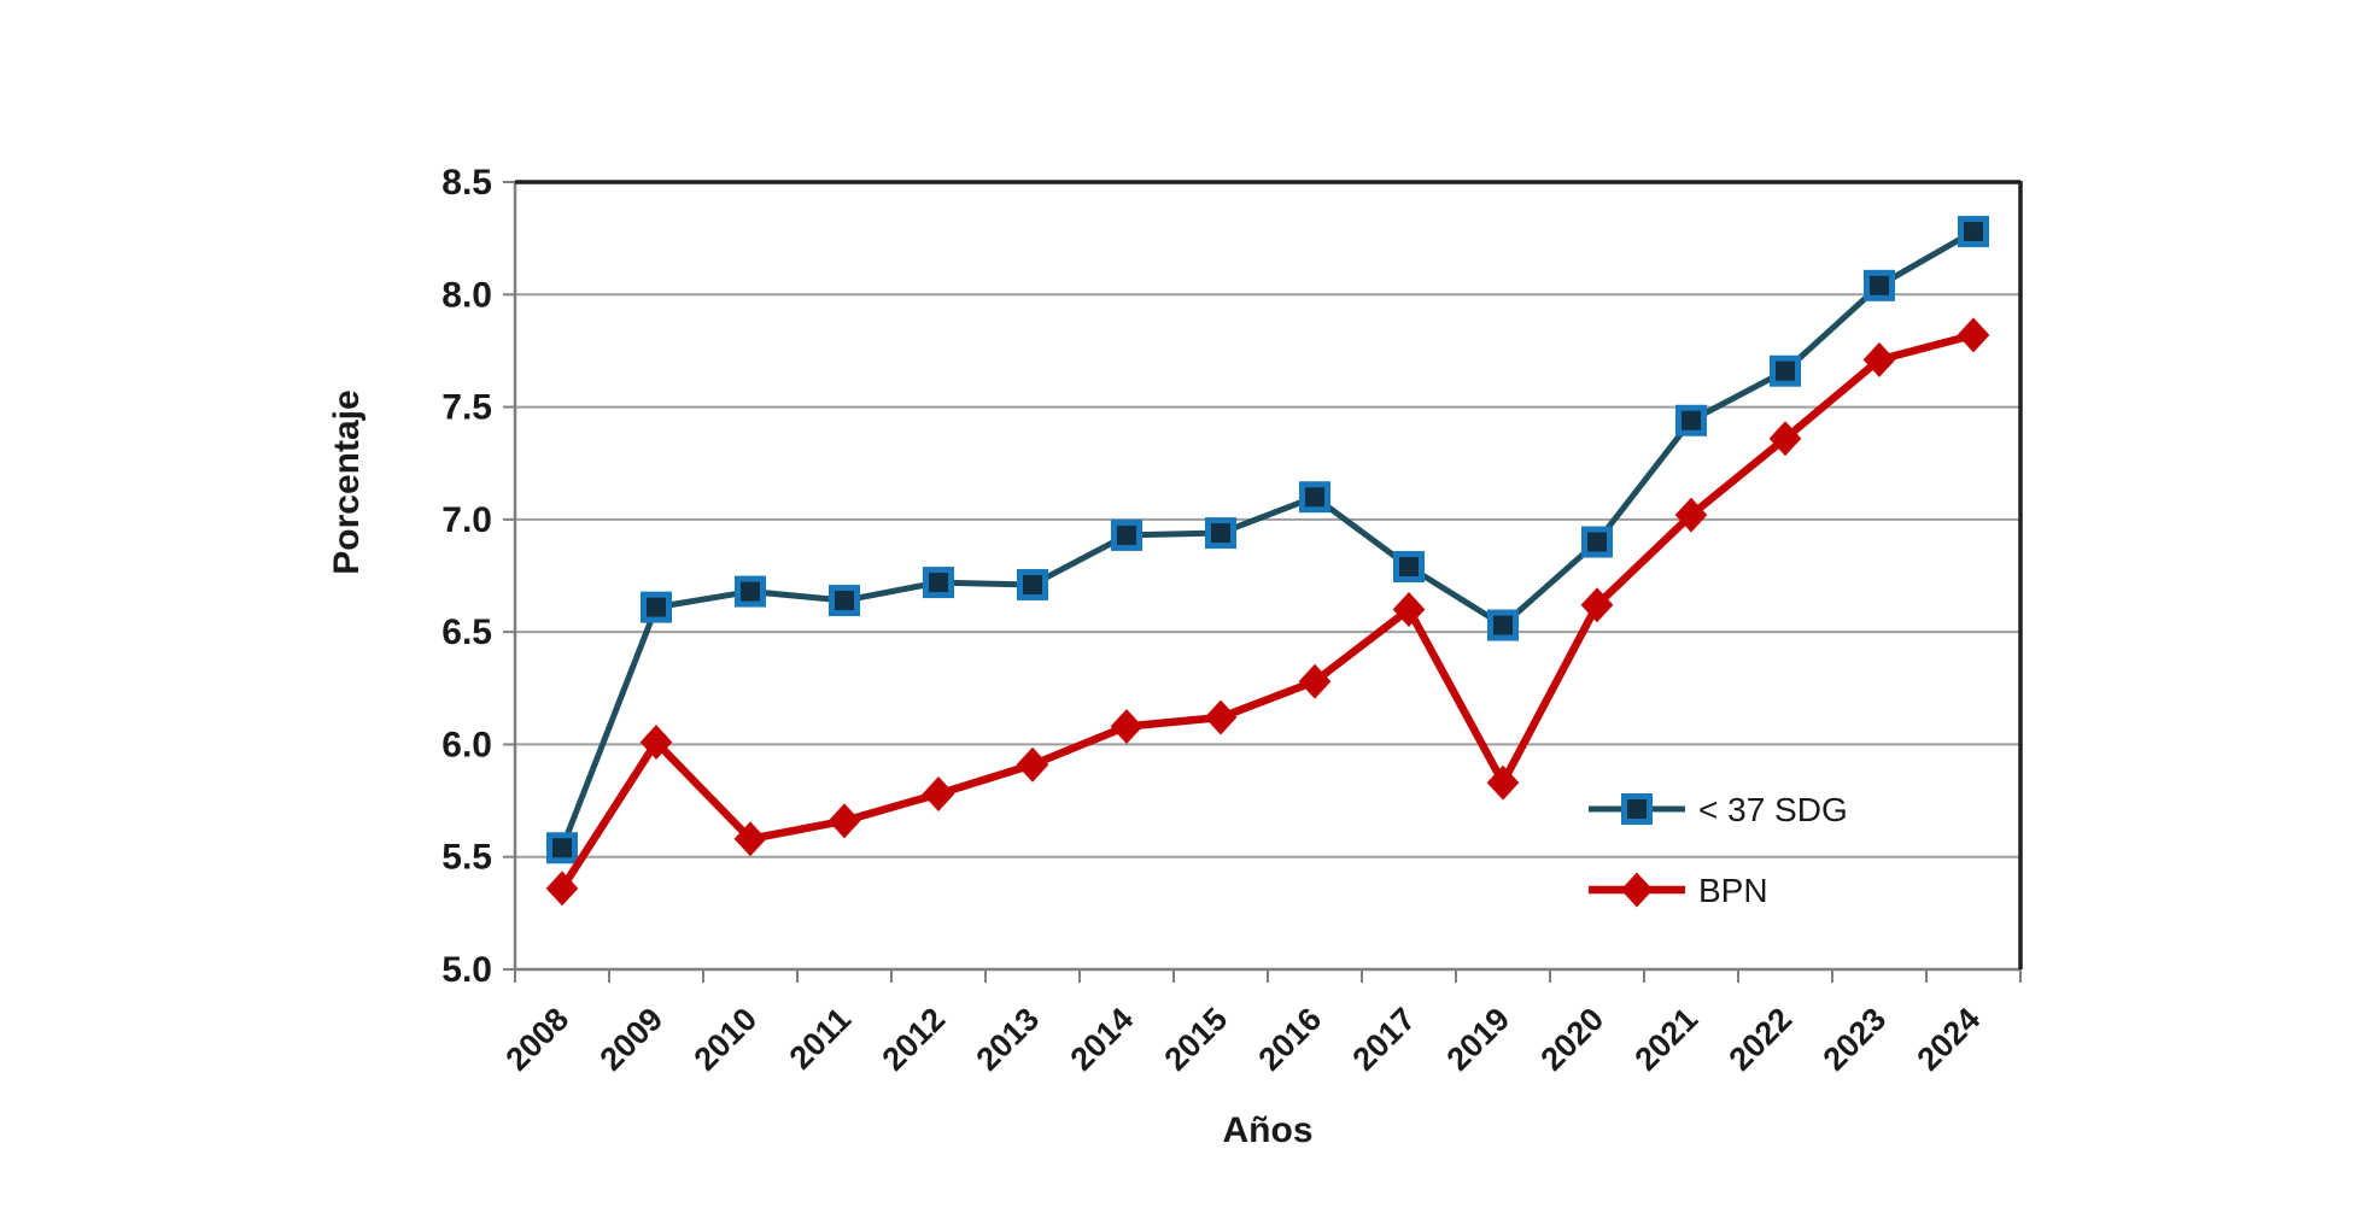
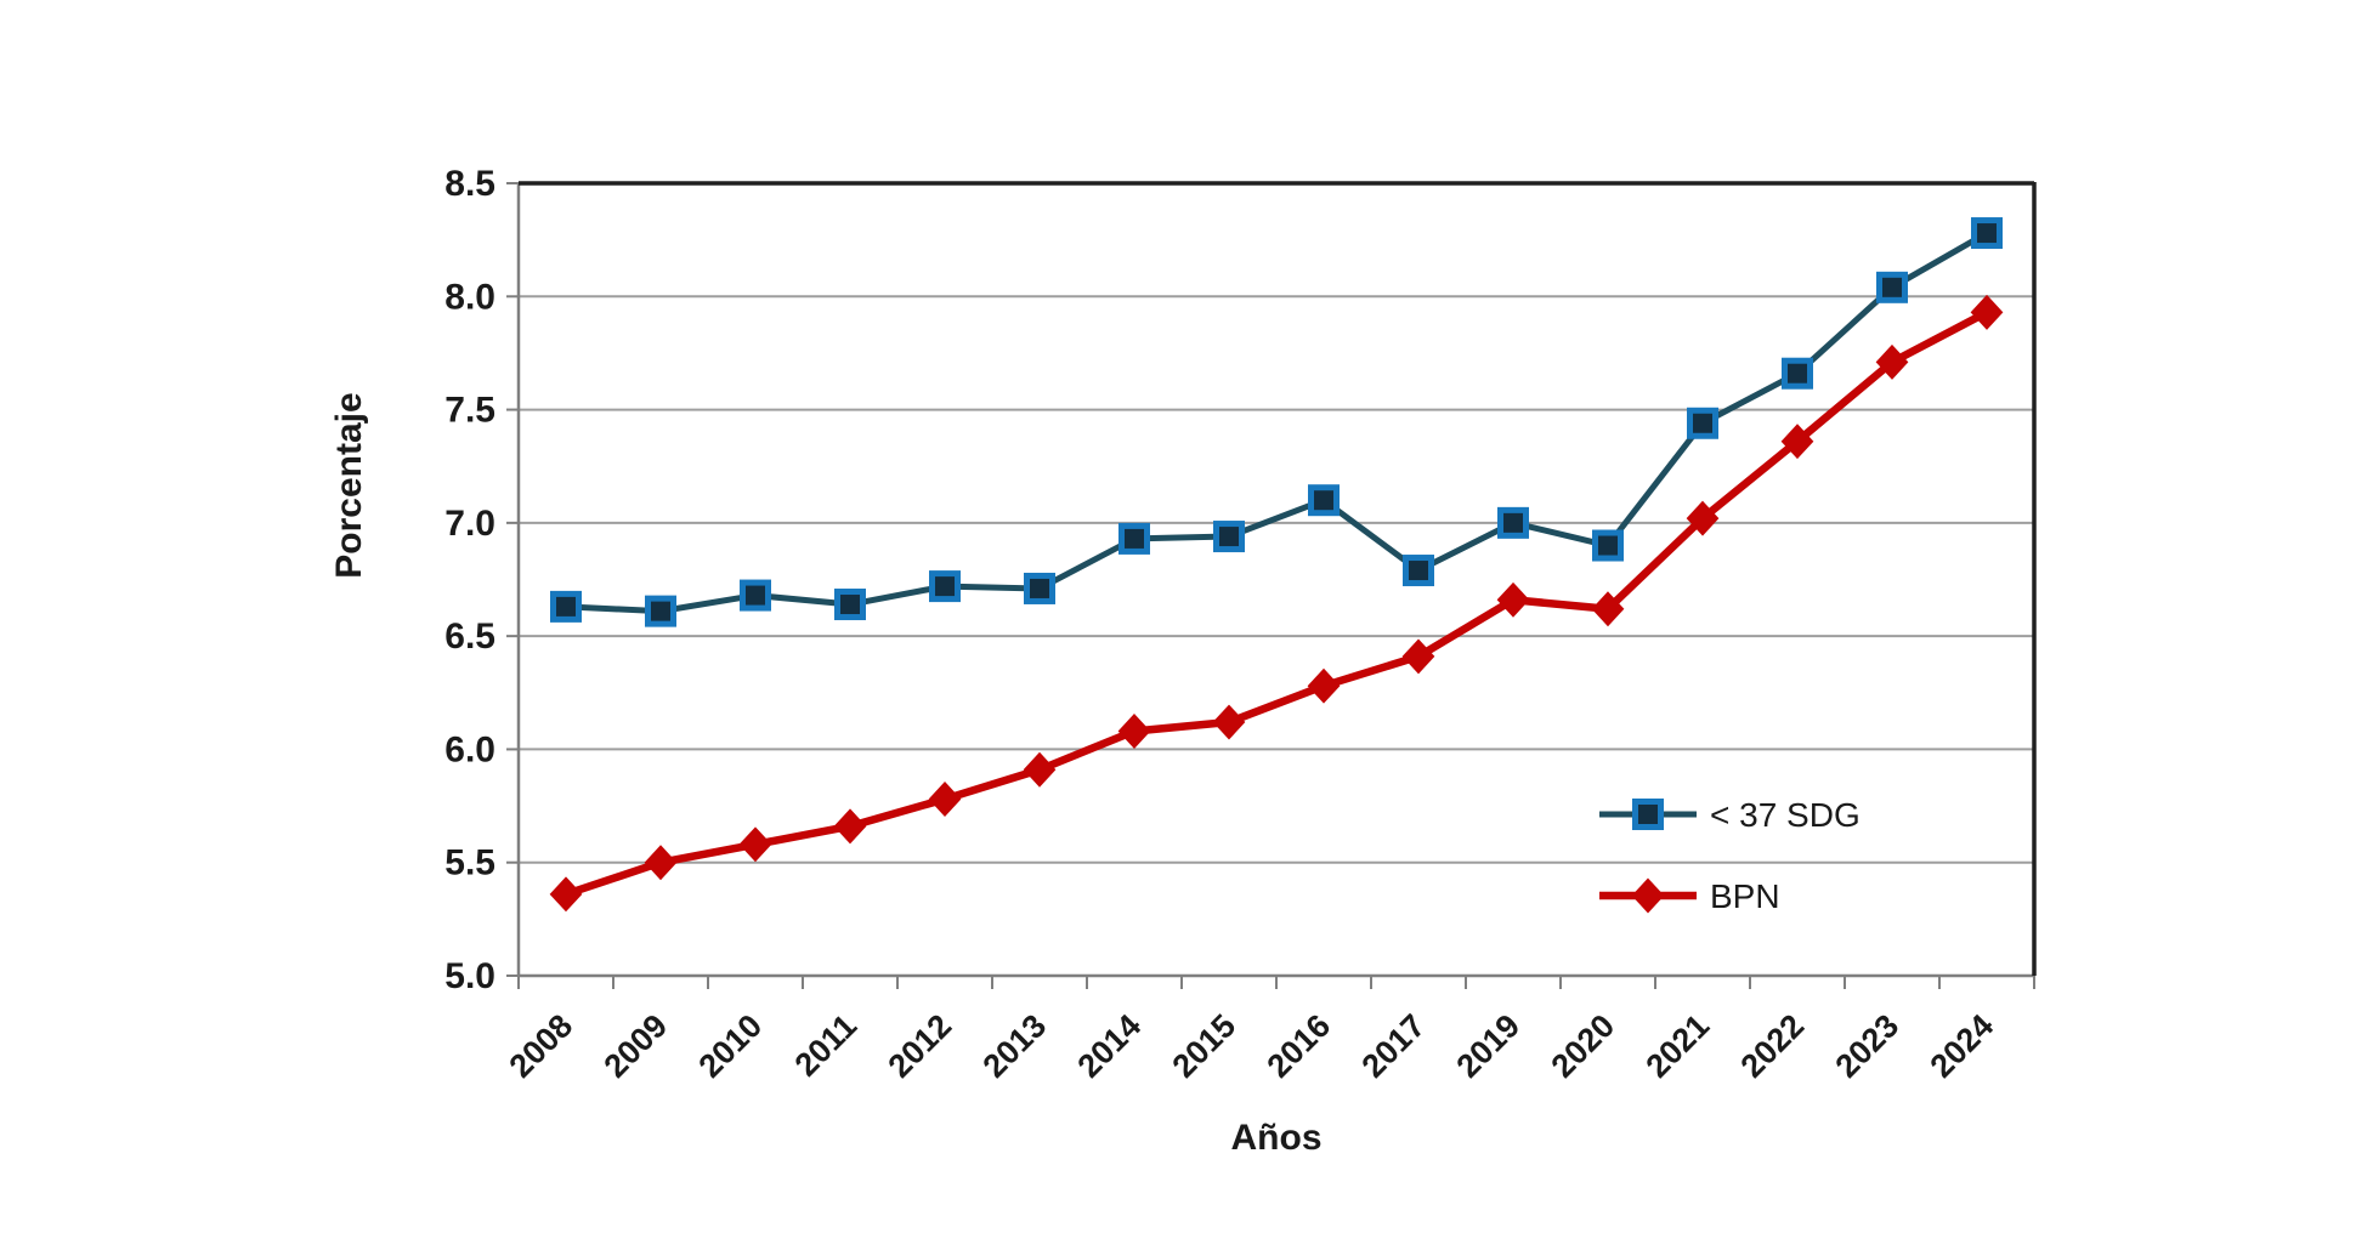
< 37 SDG/2008: 5.54 -> 6.63
BPN/2009: 6.01 -> 5.50
BPN/2017: 6.60 -> 6.41
< 37 SDG/2019: 6.53 -> 7.00
BPN/2019: 5.83 -> 6.66
BPN/2024: 7.82 -> 7.93
